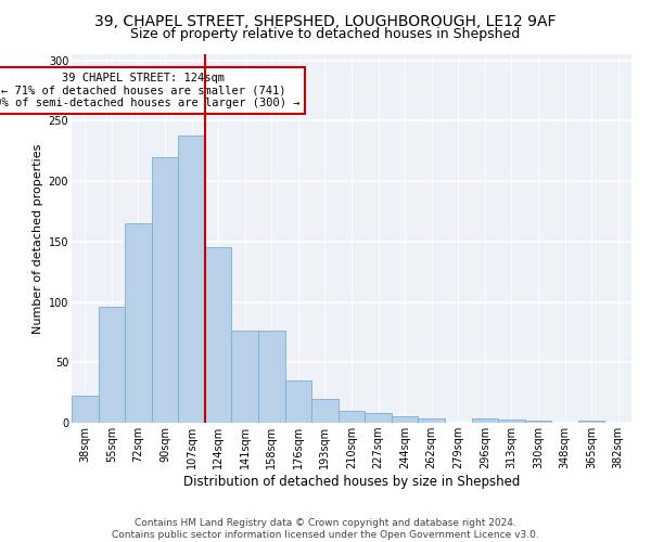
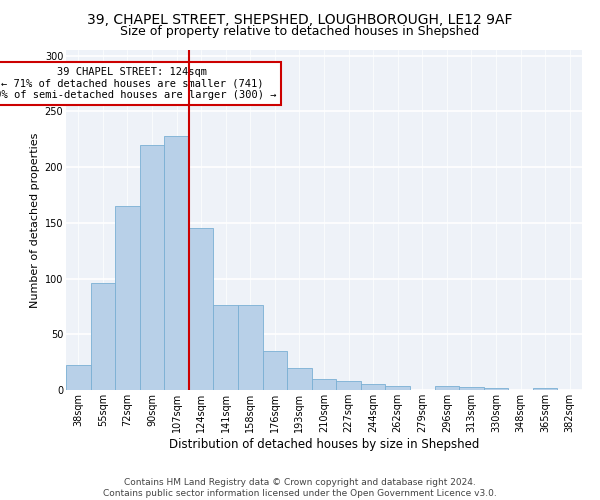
107sqm: 238 -> 228
